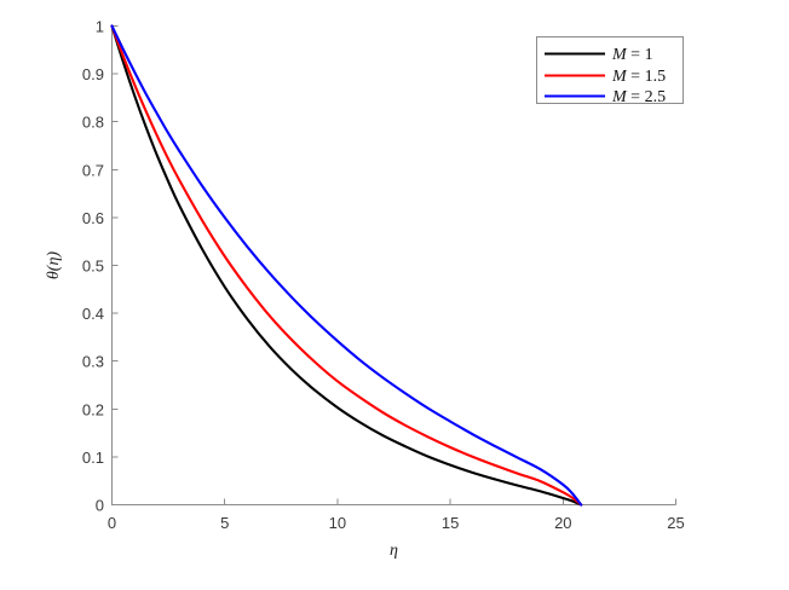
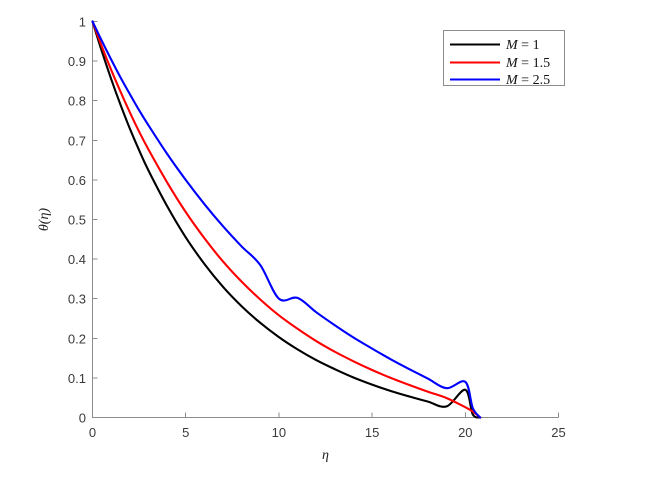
M = 2.5/10: 0.34 -> 0.30
M = 1/20: 0.01 -> 0.07
M = 2.5/20: 0.04 -> 0.09
